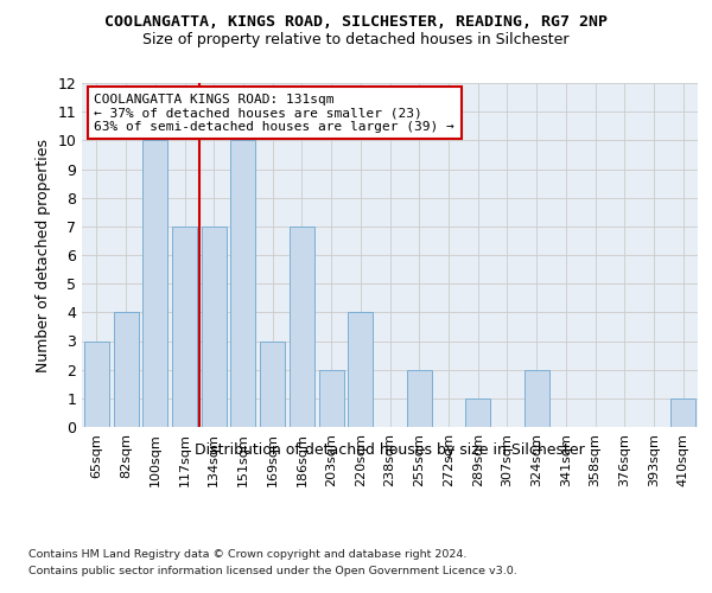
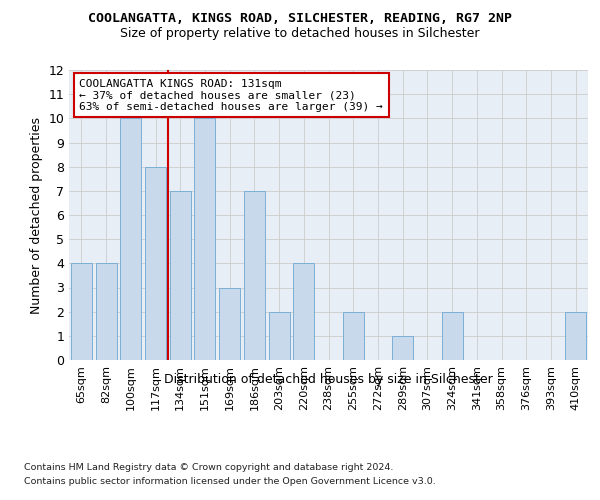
65sqm: 3 -> 4
117sqm: 7 -> 8
410sqm: 1 -> 2
